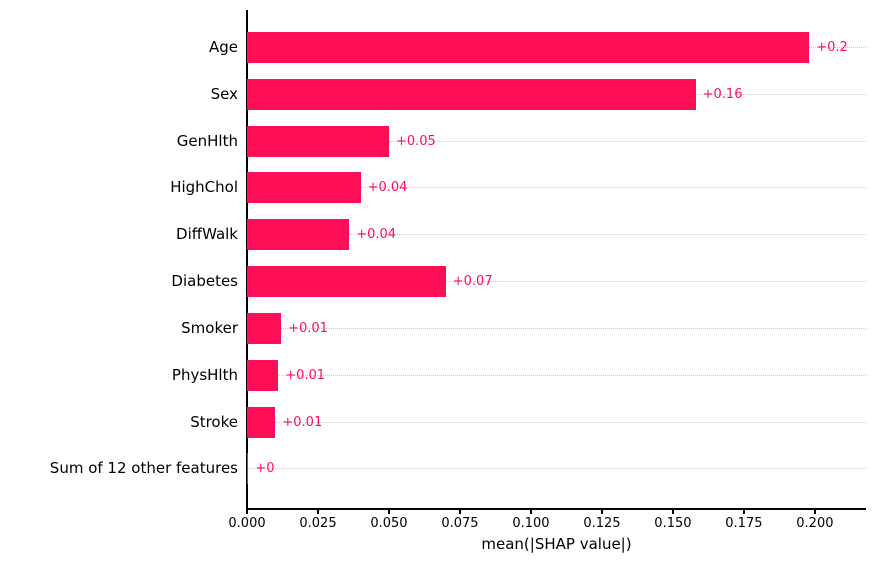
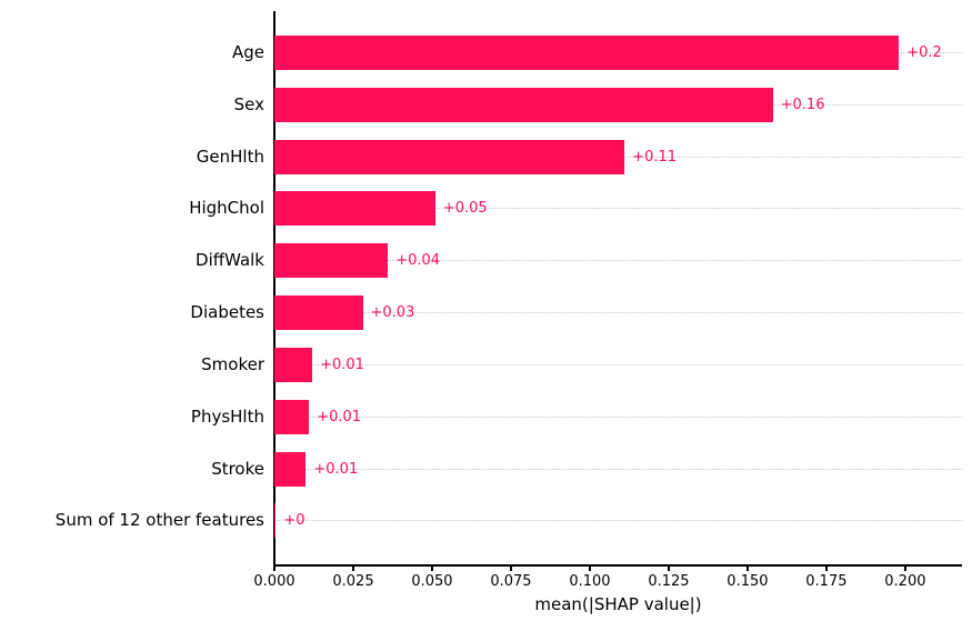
GenHlth: +0.05 -> +0.11
HighChol: +0.04 -> +0.05
Diabetes: +0.07 -> +0.03
